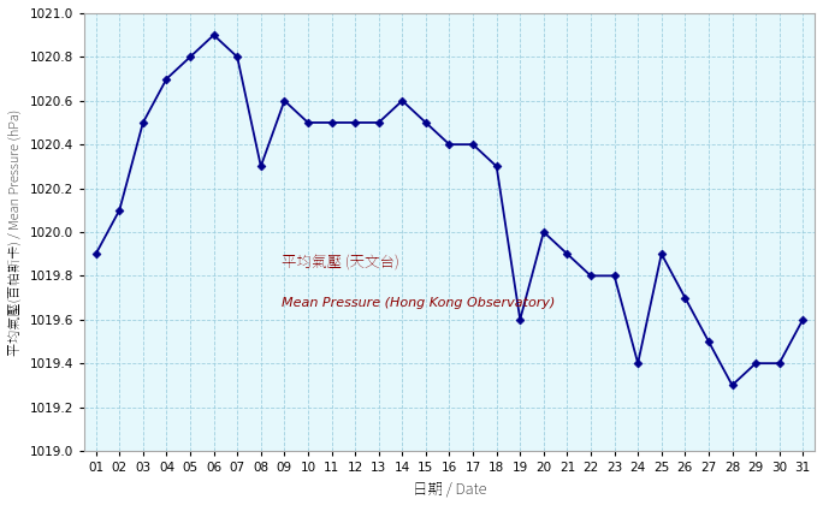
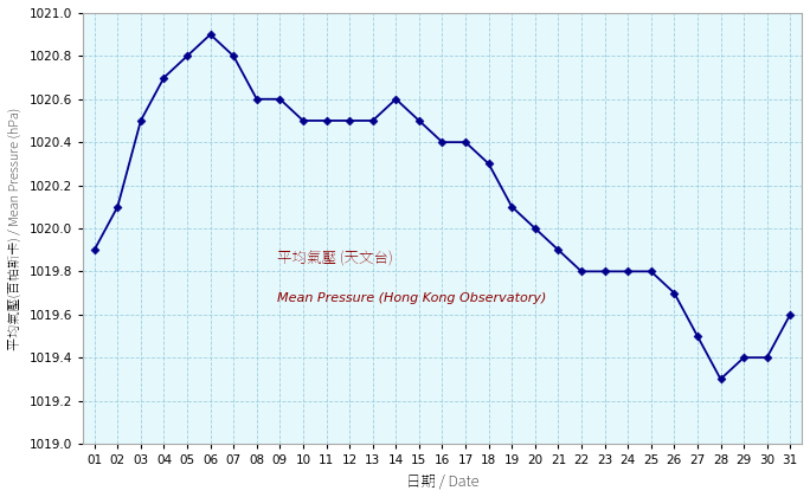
08: 1020.3 -> 1020.6
19: 1019.6 -> 1020.1
24: 1019.4 -> 1019.8
25: 1019.9 -> 1019.8
